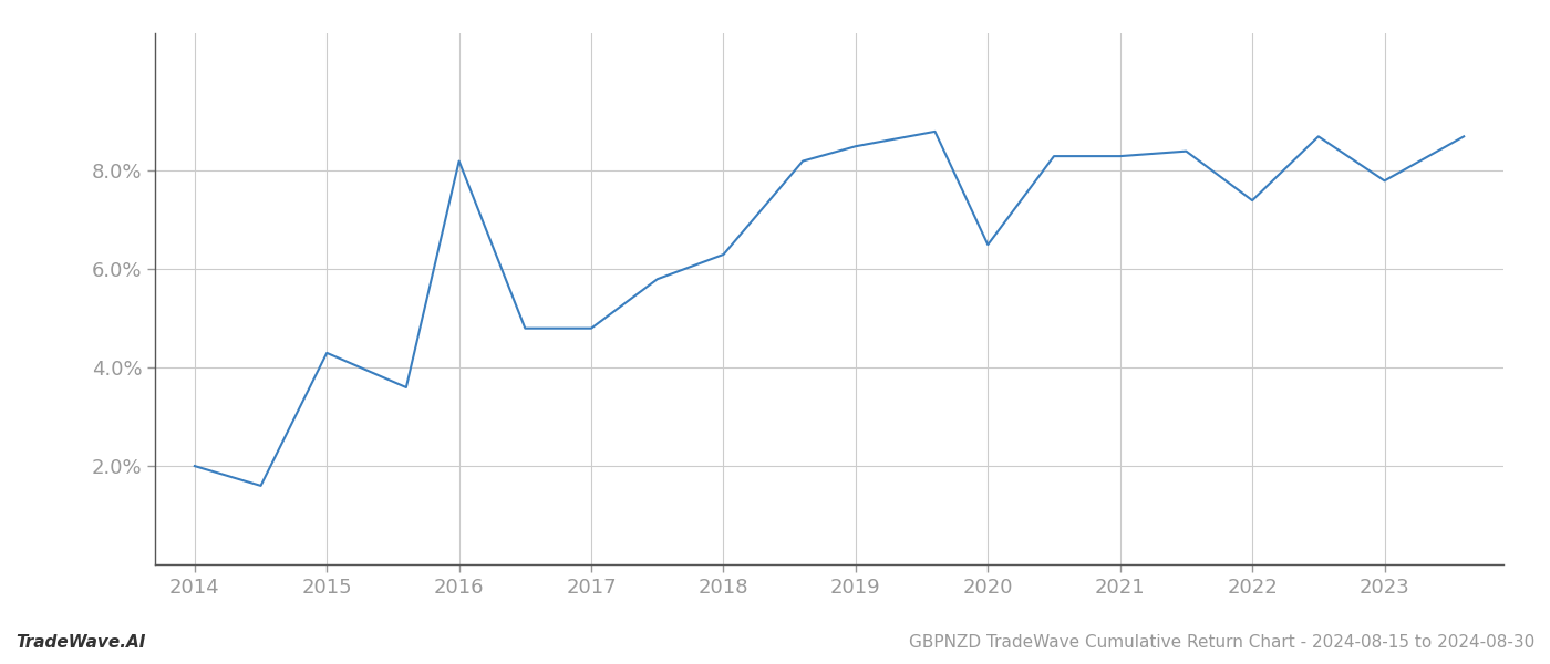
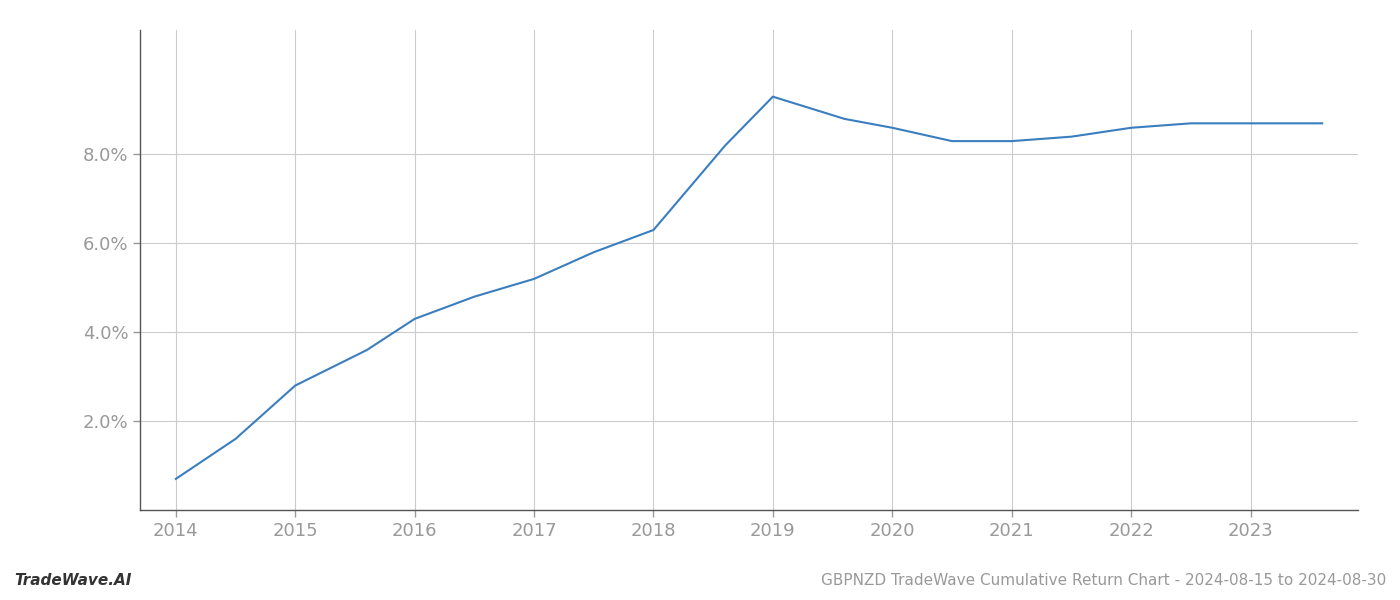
2014: 2.0% -> 0.7%
2015: 4.3% -> 2.8%
2016: 8.2% -> 4.3%
2017: 4.8% -> 5.2%
2019: 8.5% -> 9.3%
2020: 6.5% -> 8.6%
2022: 7.4% -> 8.6%
2023: 7.8% -> 8.7%
